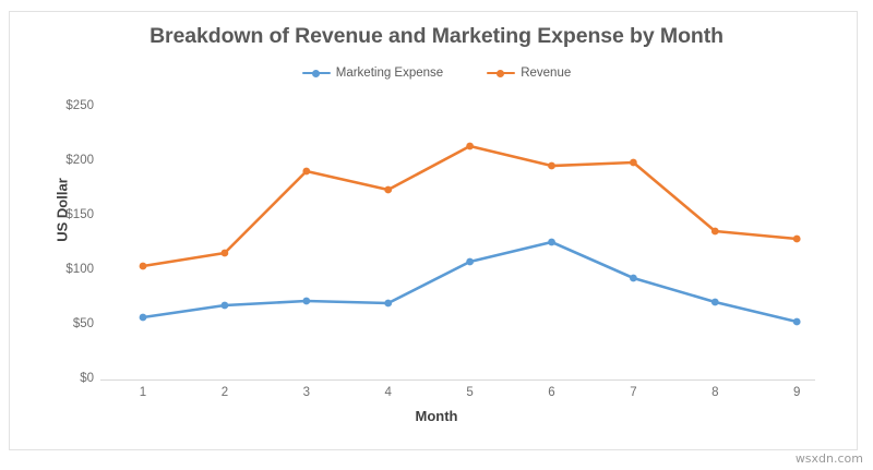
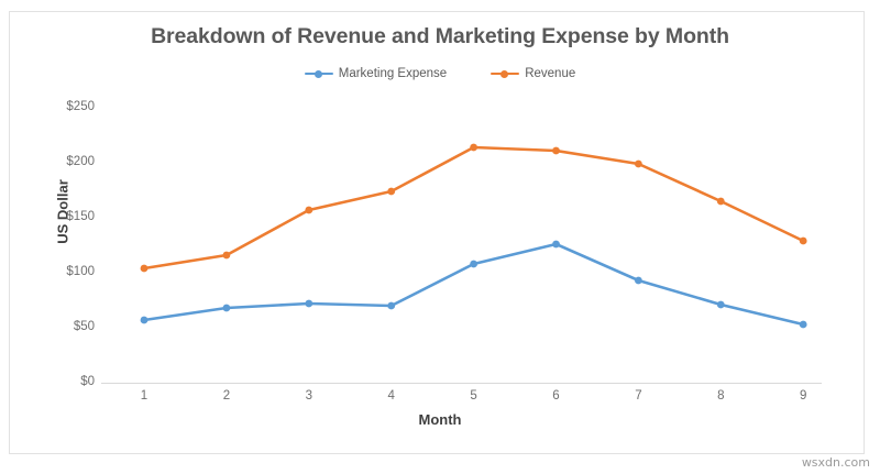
Revenue/3: $191 -> $157
Revenue/6: $196 -> $211
Revenue/8: $136 -> $165
